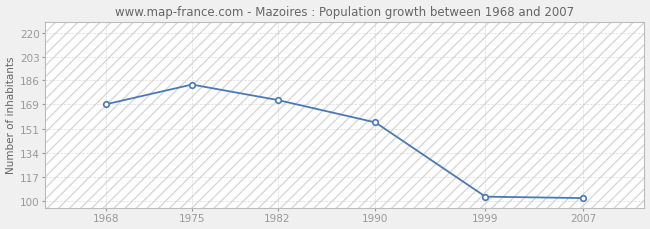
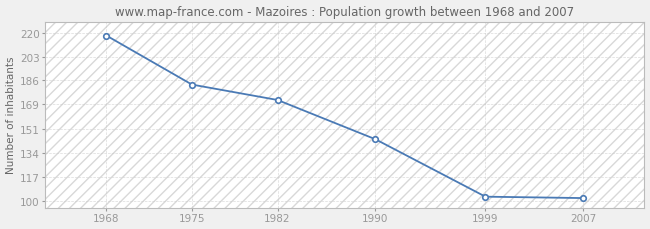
1968: 169 -> 218
1990: 156 -> 144
